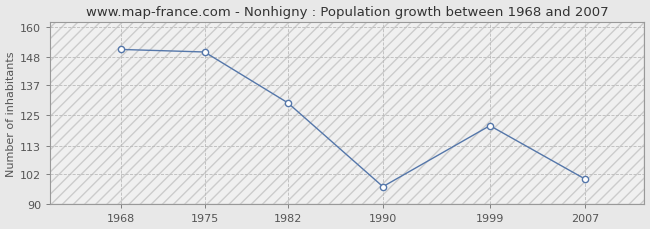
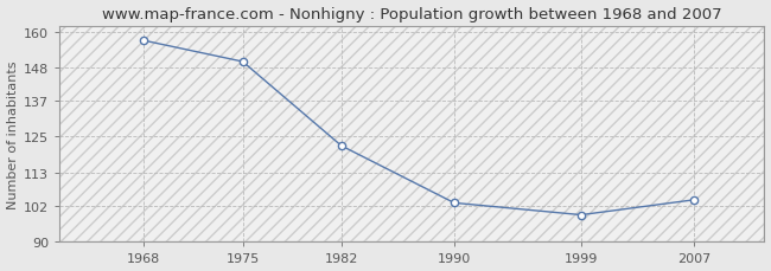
1968: 151 -> 157
1982: 130 -> 122
1990: 97 -> 103
1999: 121 -> 99
2007: 100 -> 104
